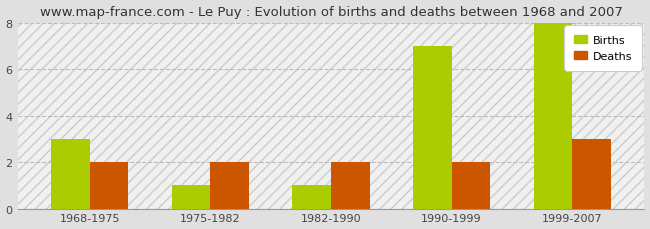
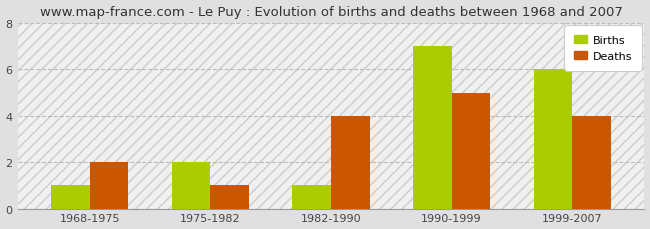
Births/1968-1975: 3 -> 1
Births/1975-1982: 1 -> 2
Deaths/1975-1982: 2 -> 1
Deaths/1982-1990: 2 -> 4
Deaths/1990-1999: 2 -> 5
Births/1999-2007: 8 -> 6
Deaths/1999-2007: 3 -> 4
